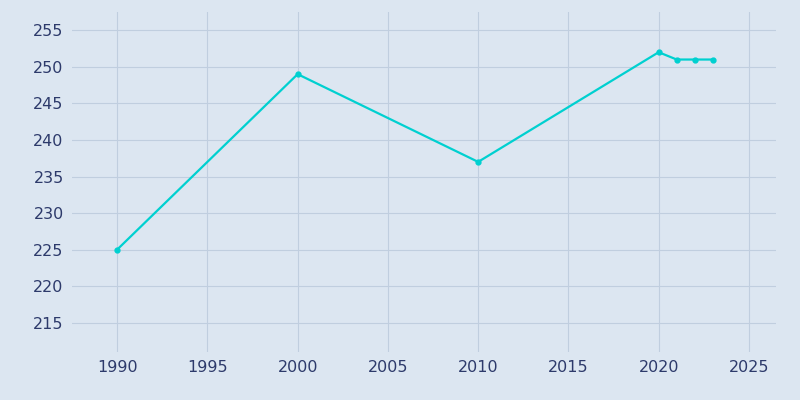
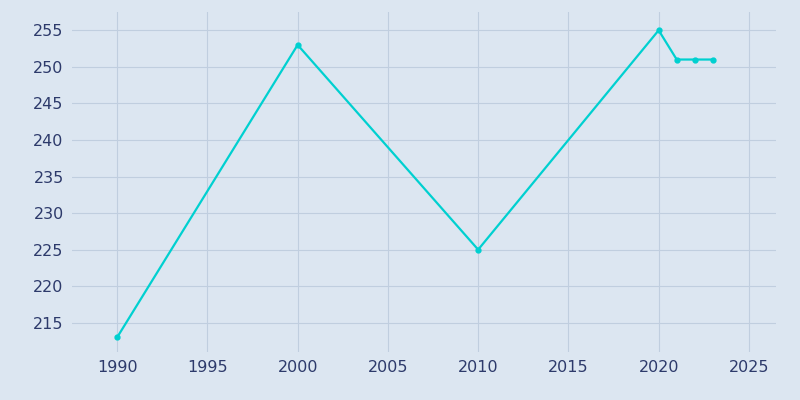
1990: 225 -> 213
2000: 249 -> 253
2010: 237 -> 225
2020: 252 -> 255
